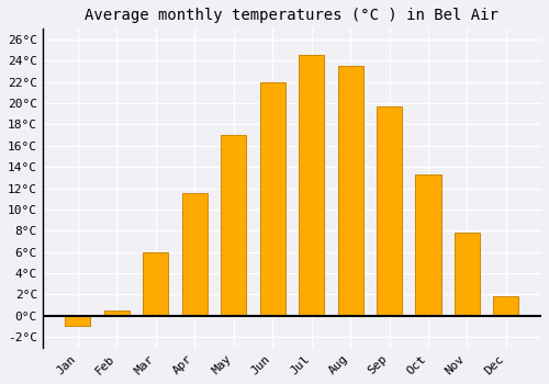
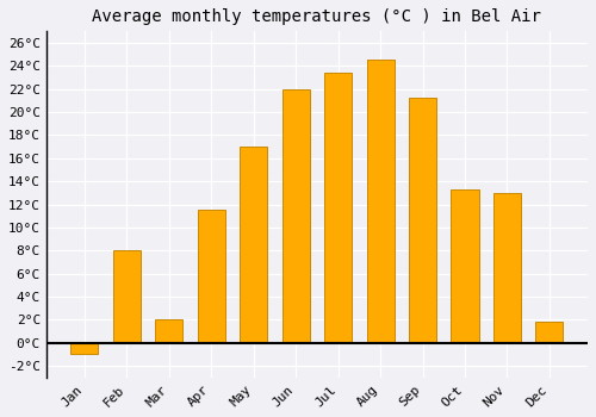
Feb: 0.5°C -> 8.0°C
Mar: 6.0°C -> 2.0°C
Jul: 24.5°C -> 23.4°C
Aug: 23.5°C -> 24.6°C
Sep: 19.7°C -> 21.2°C
Nov: 7.8°C -> 13.0°C
